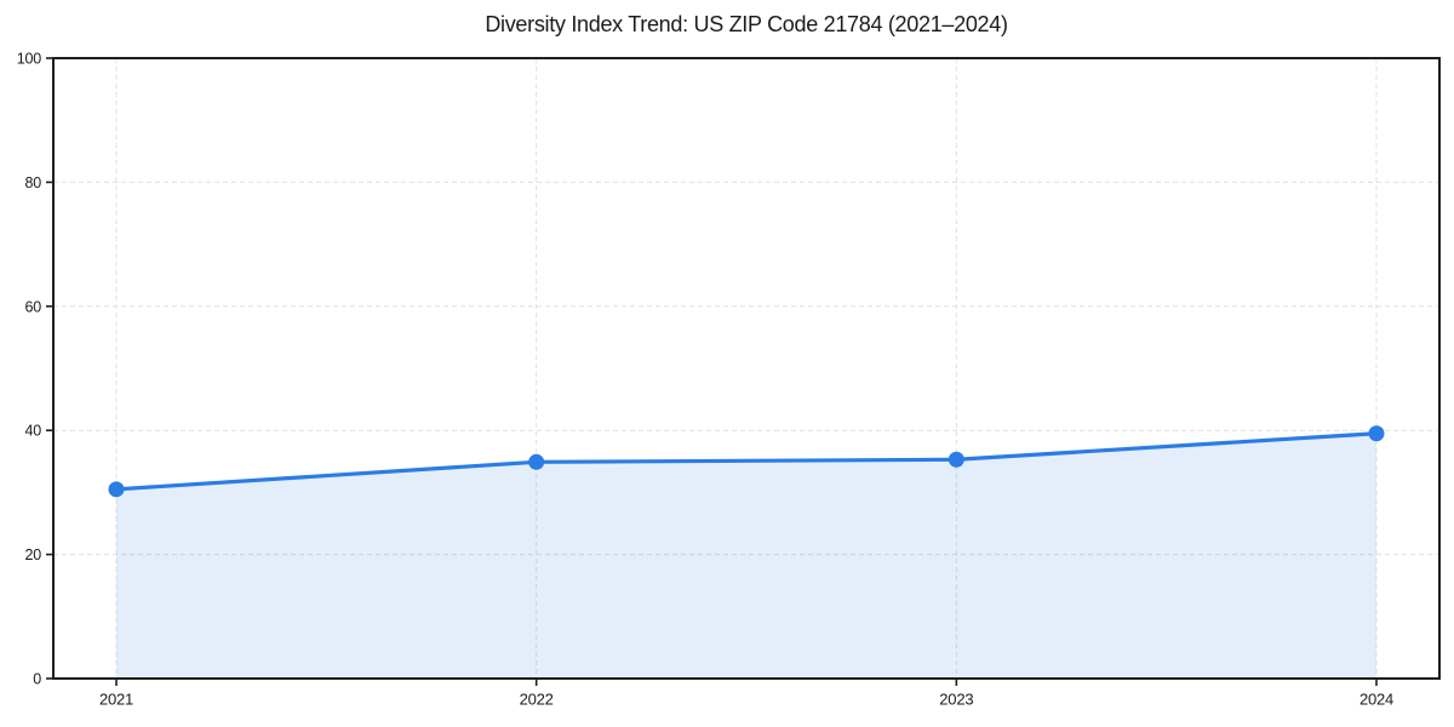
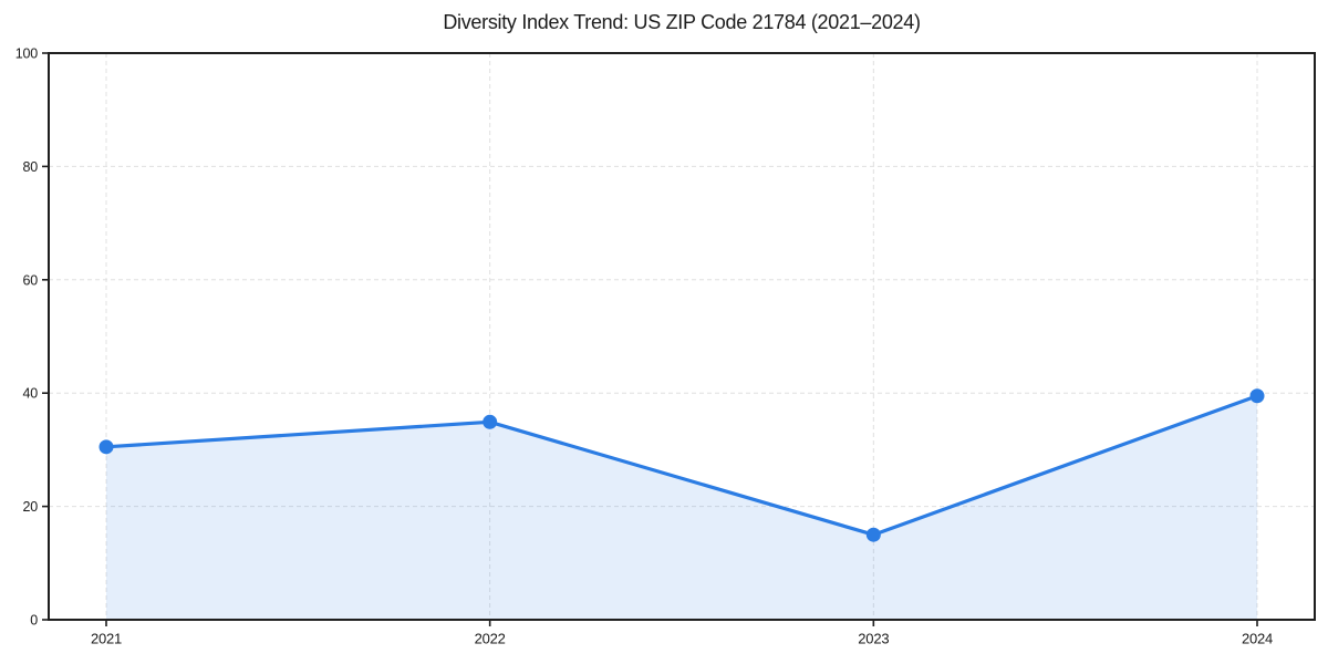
2023: 35 -> 15
